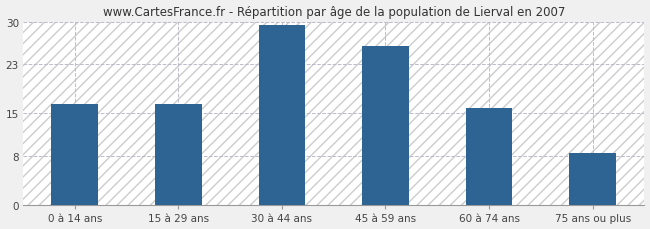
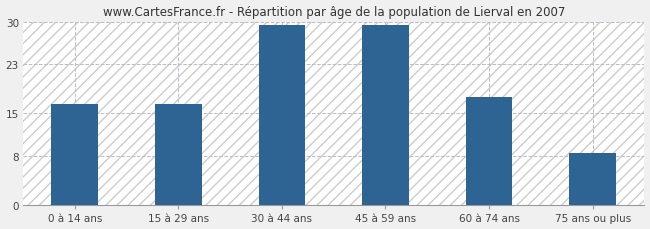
45 à 59 ans: 26.0 -> 29.4
60 à 74 ans: 15.8 -> 17.6
